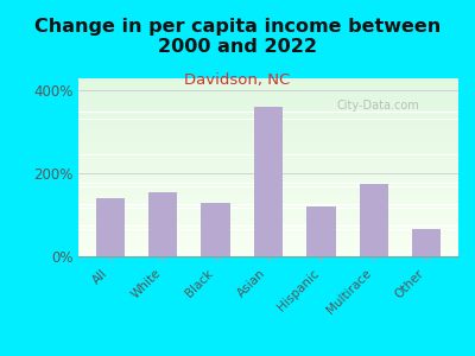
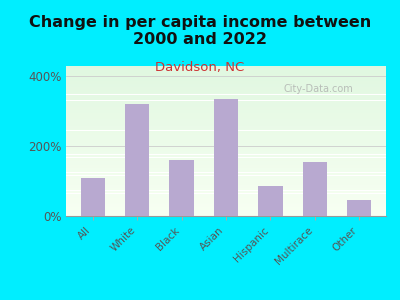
All: 140% -> 110%
White: 155% -> 320%
Black: 130% -> 160%
Asian: 360% -> 335%
Hispanic: 120% -> 85%
Multirace: 175% -> 155%
Other: 65% -> 45%
